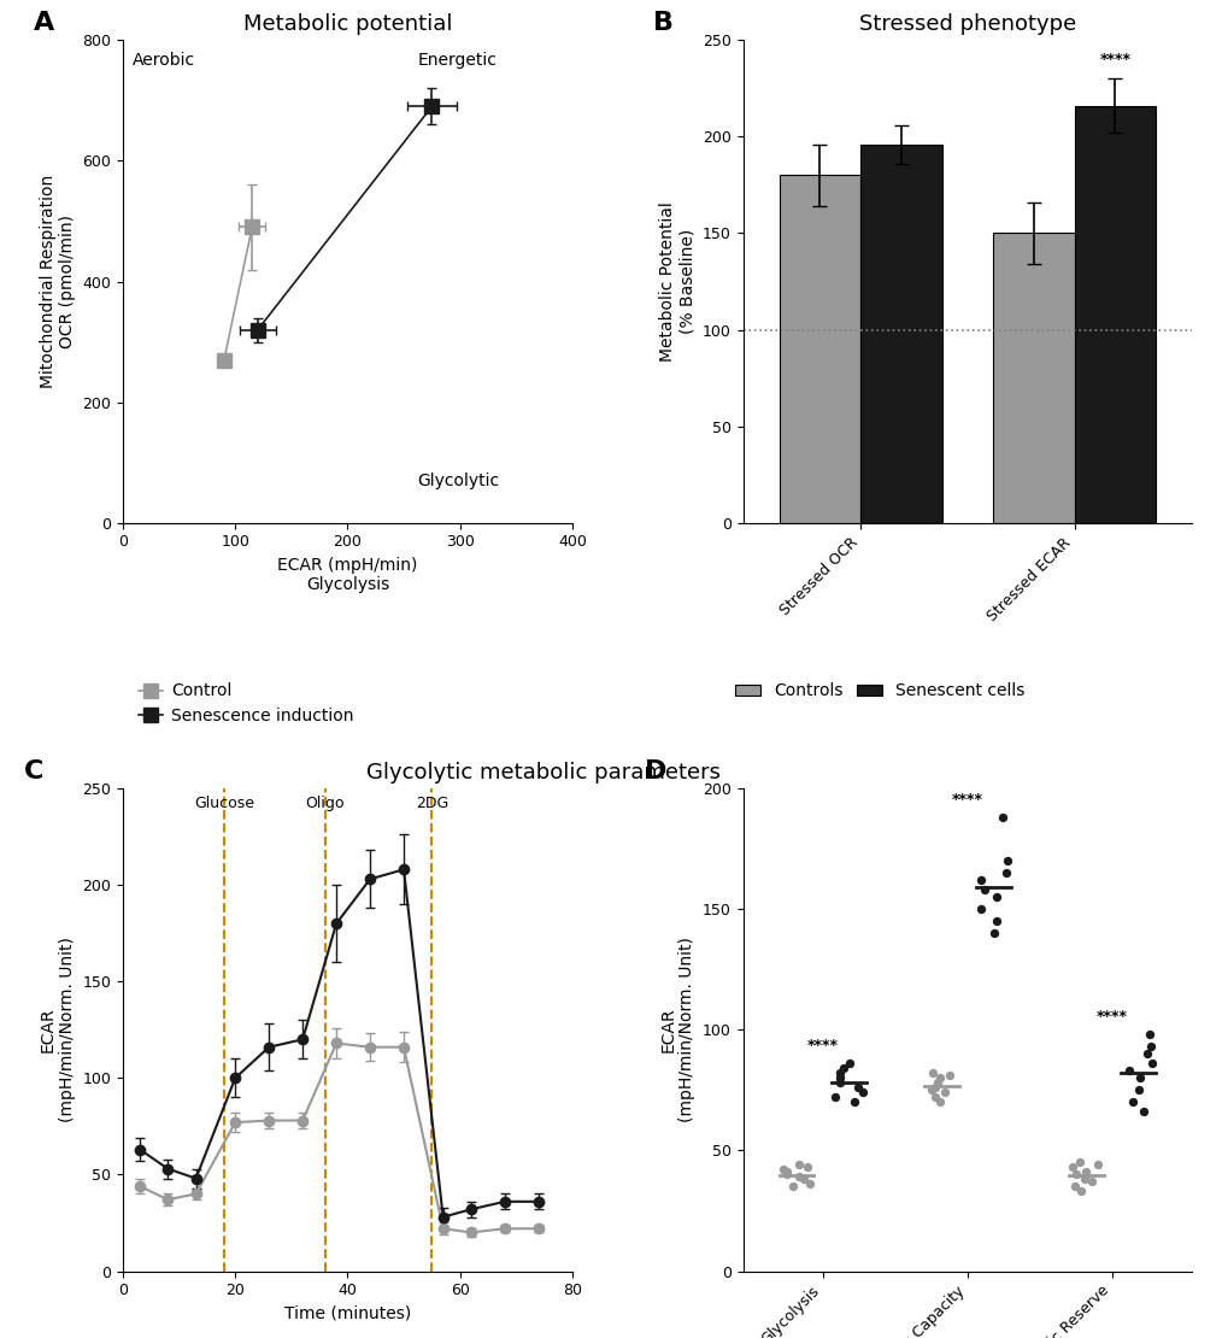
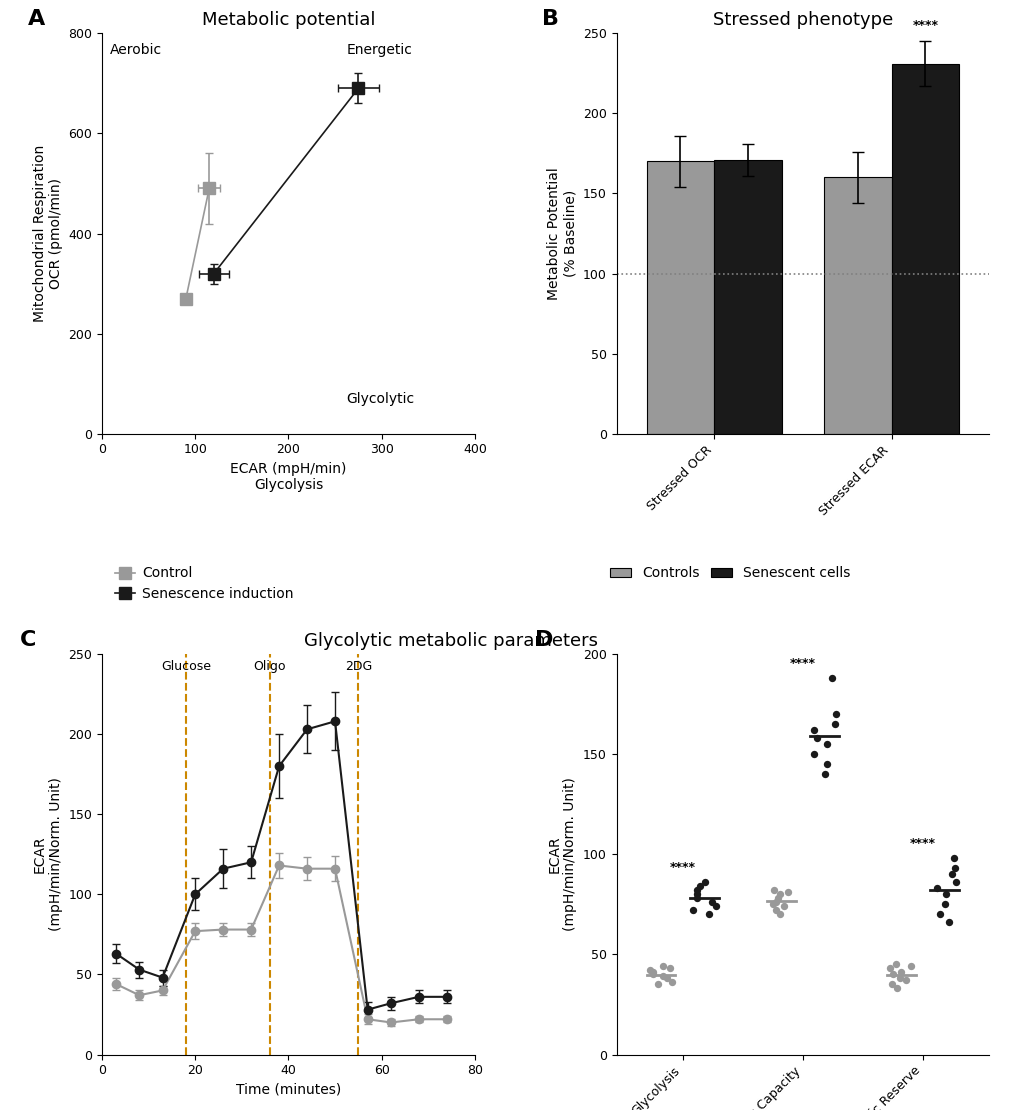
Stressed phenotype/Controls/Stressed OCR: 180 -> 170
Stressed phenotype/Senescent cells/Stressed OCR: 196 -> 171
Stressed phenotype/Controls/Stressed ECAR: 150 -> 160
Stressed phenotype/Senescent cells/Stressed ECAR: 216 -> 231
